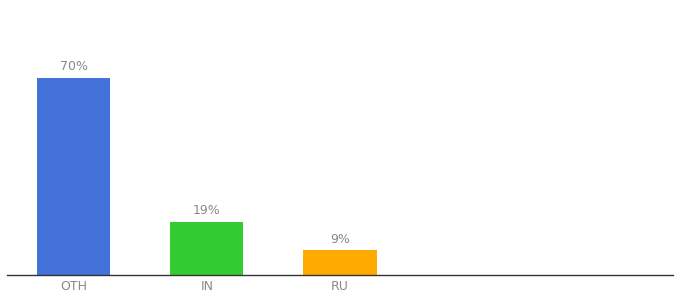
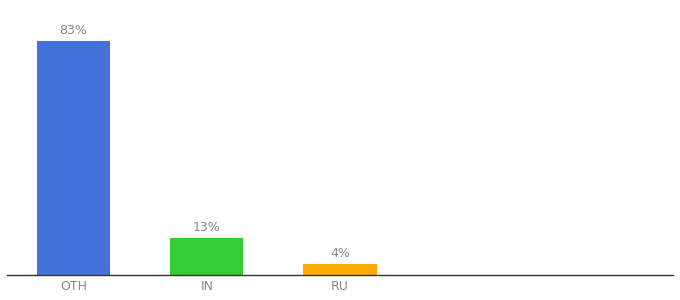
OTH: 70% -> 83%
IN: 19% -> 13%
RU: 9% -> 4%
